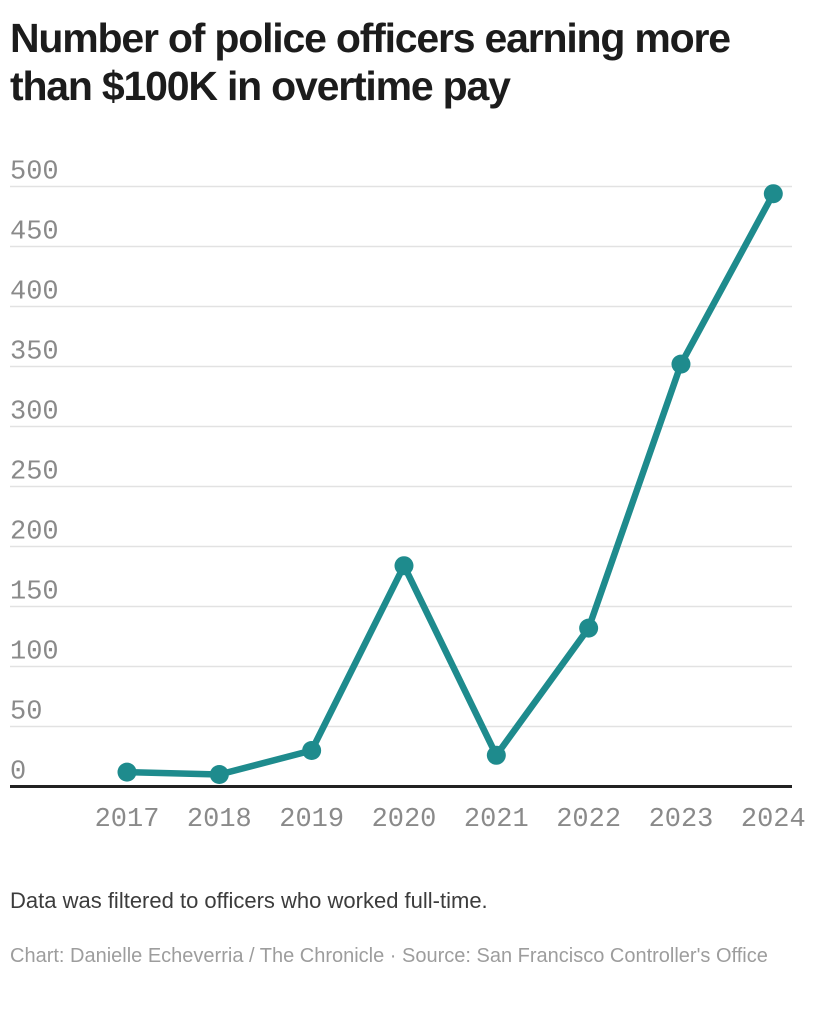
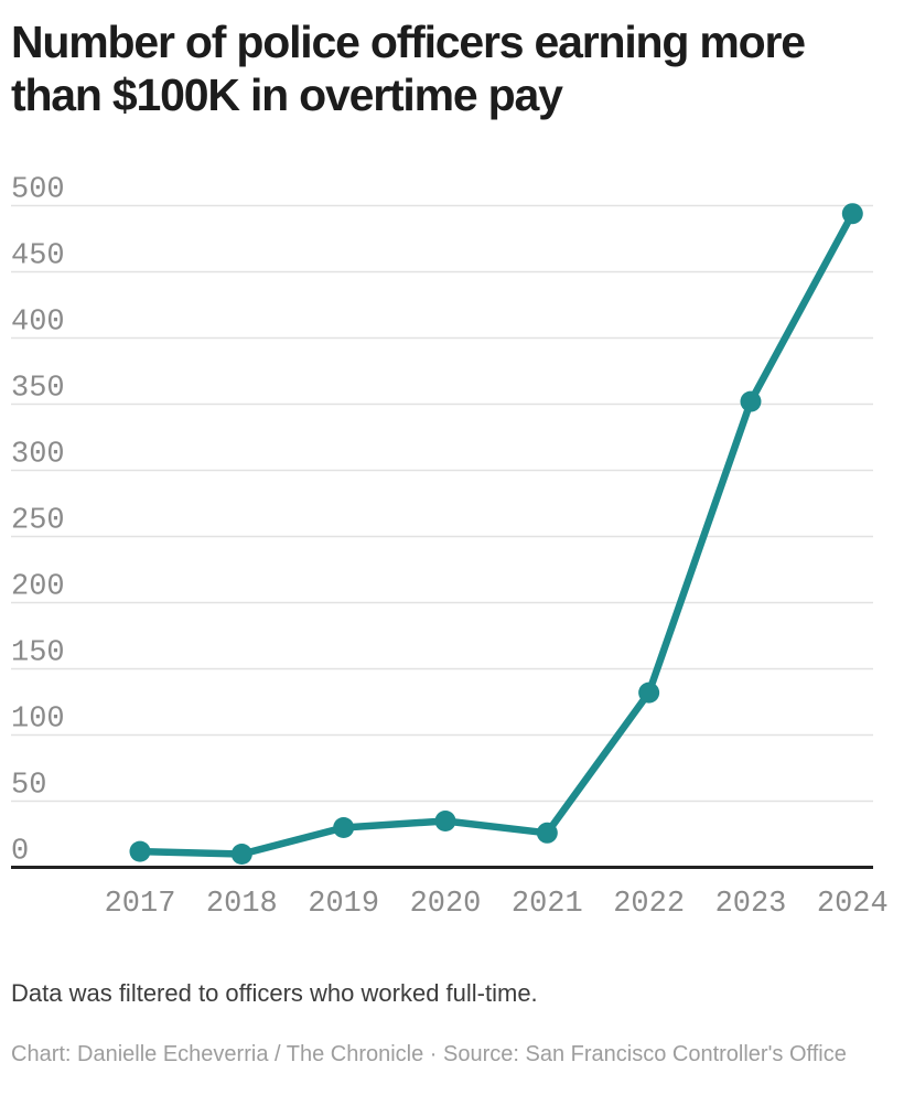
2020: 184 -> 35
